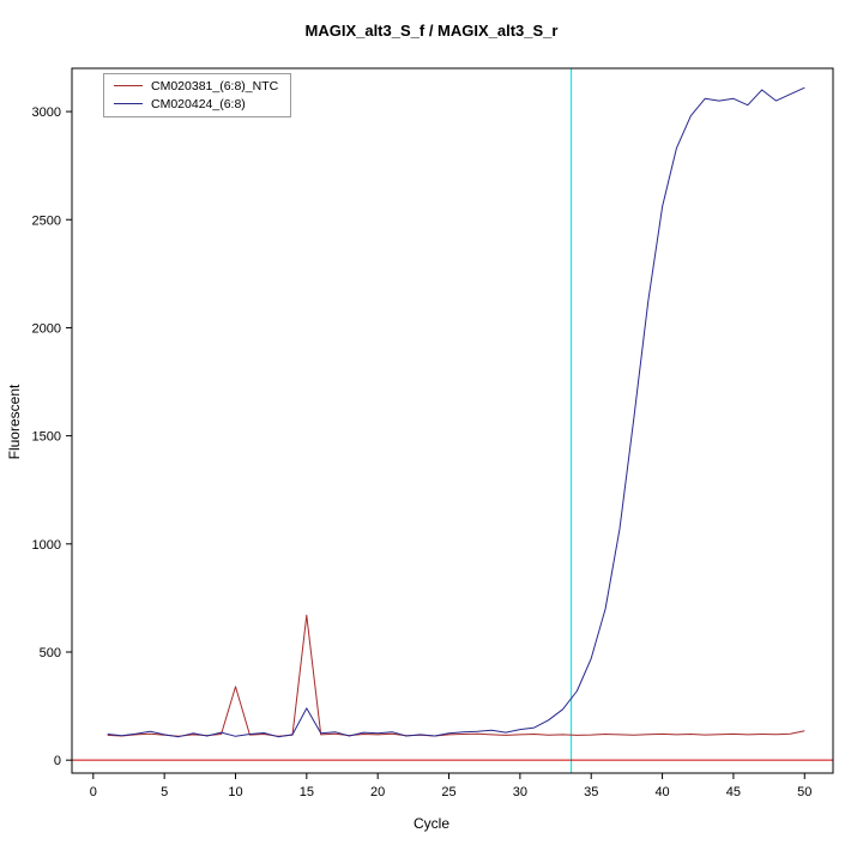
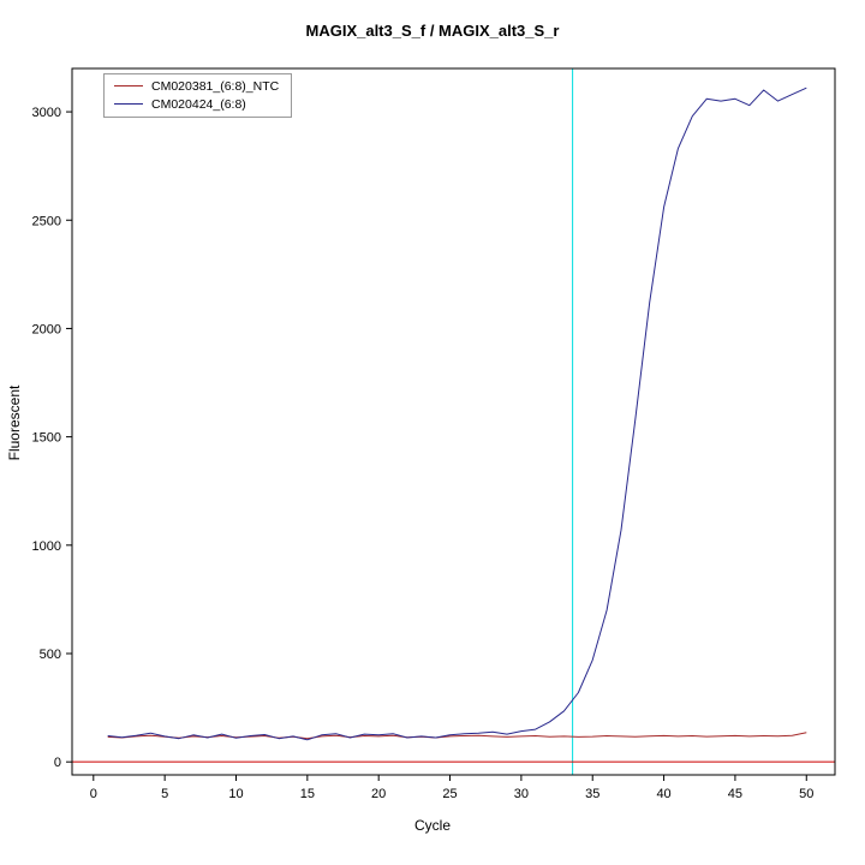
CM020381_(6:8)_NTC/10: 340 -> 110
CM020381_(6:8)_NTC/15: 670 -> 110
CM020424_(6:8)/15: 240 -> 100
